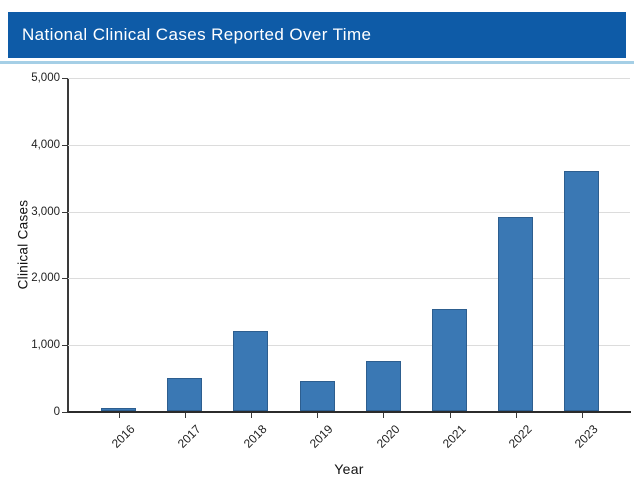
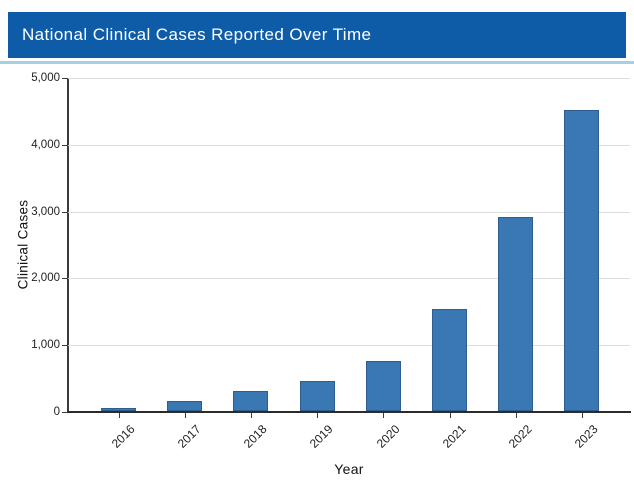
2017: 500 -> 200
2018: 1200 -> 300
2023: 3600 -> 4500
